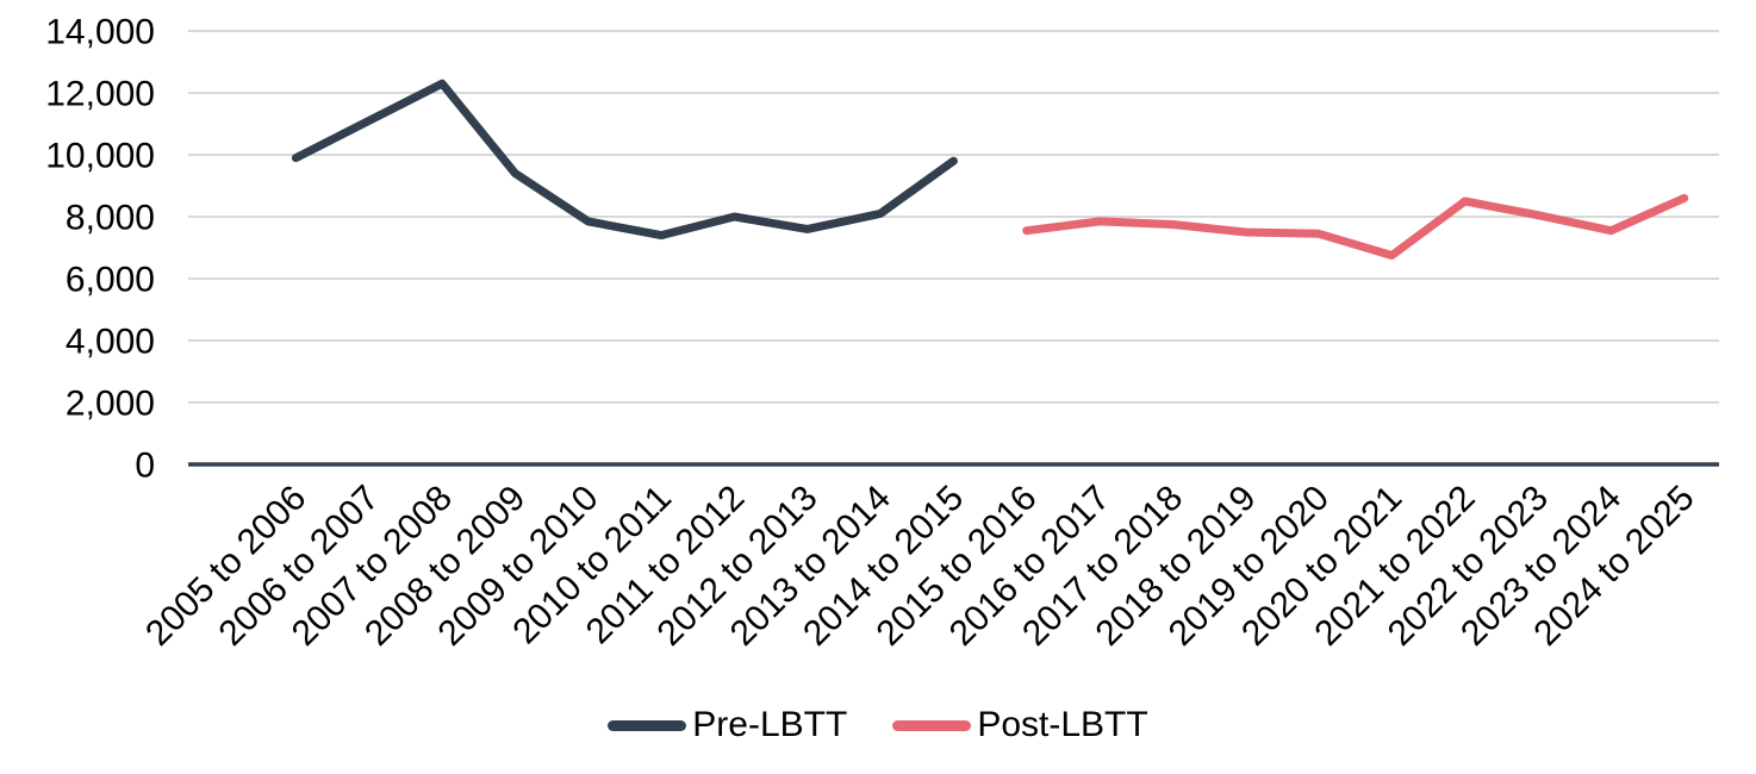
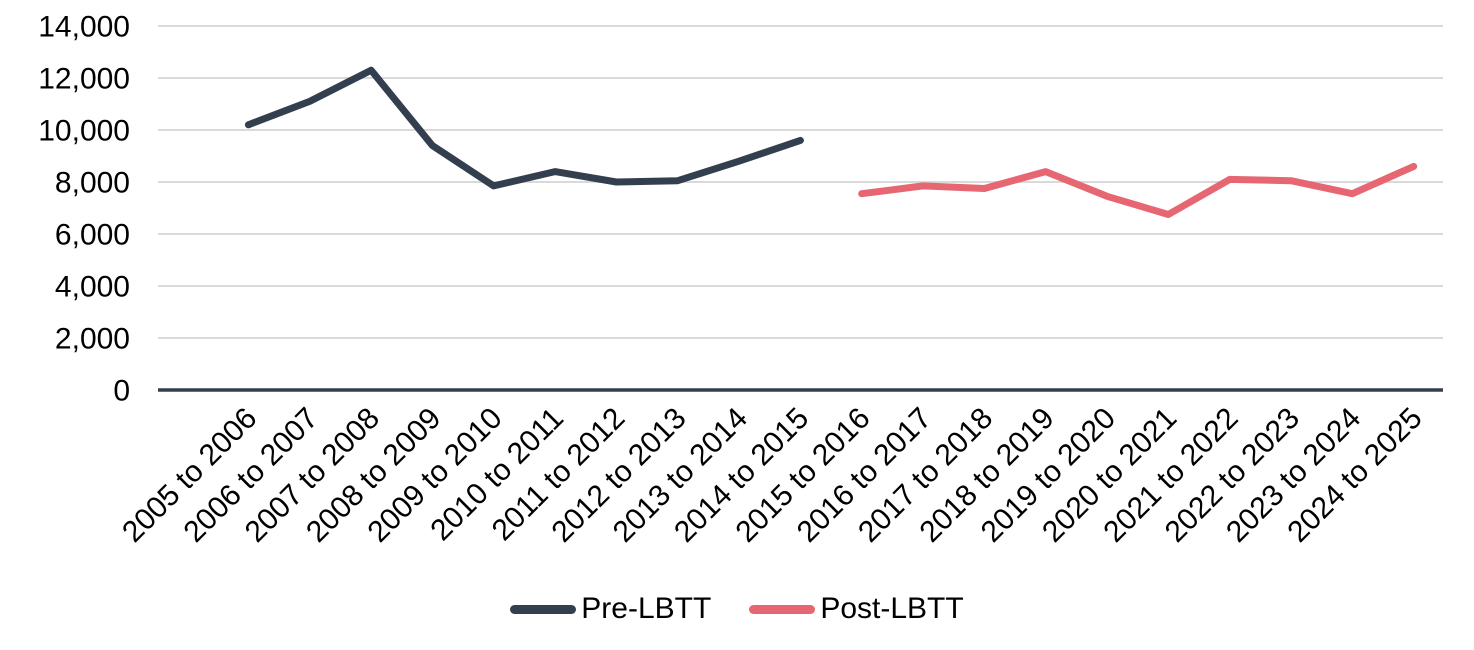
Pre-LBTT/2005 to 2006: 9900 -> 10200
Pre-LBTT/2010 to 2011: 7400 -> 8400
Pre-LBTT/2012 to 2013: 7600 -> 8000
Pre-LBTT/2013 to 2014: 8100 -> 8800
Pre-LBTT/2014 to 2015: 9800 -> 9600
Post-LBTT/2018 to 2019: 7500 -> 8400
Post-LBTT/2021 to 2022: 8500 -> 8100
